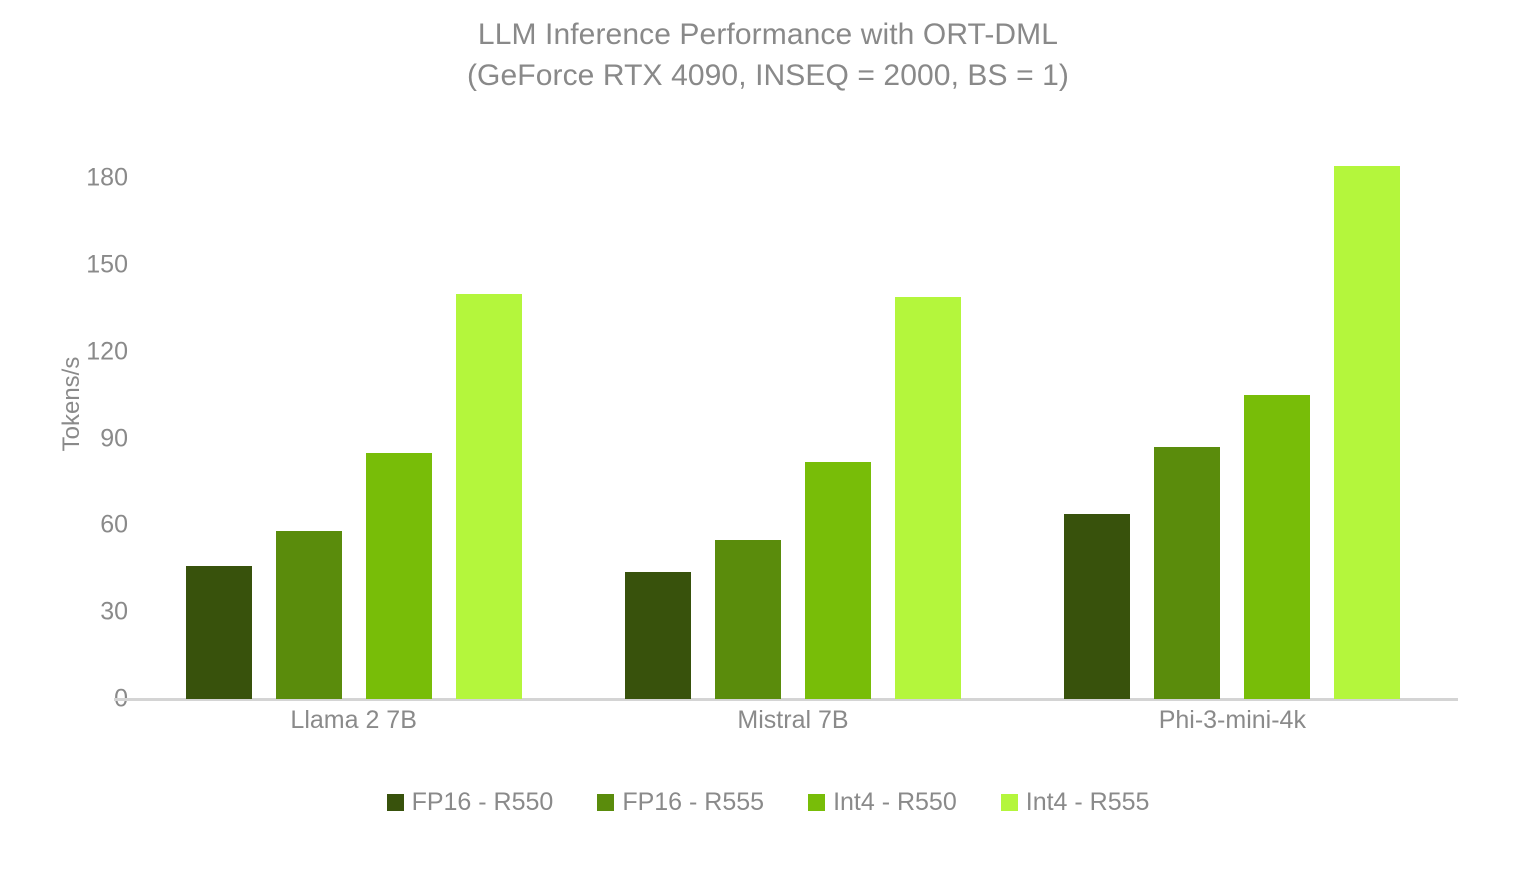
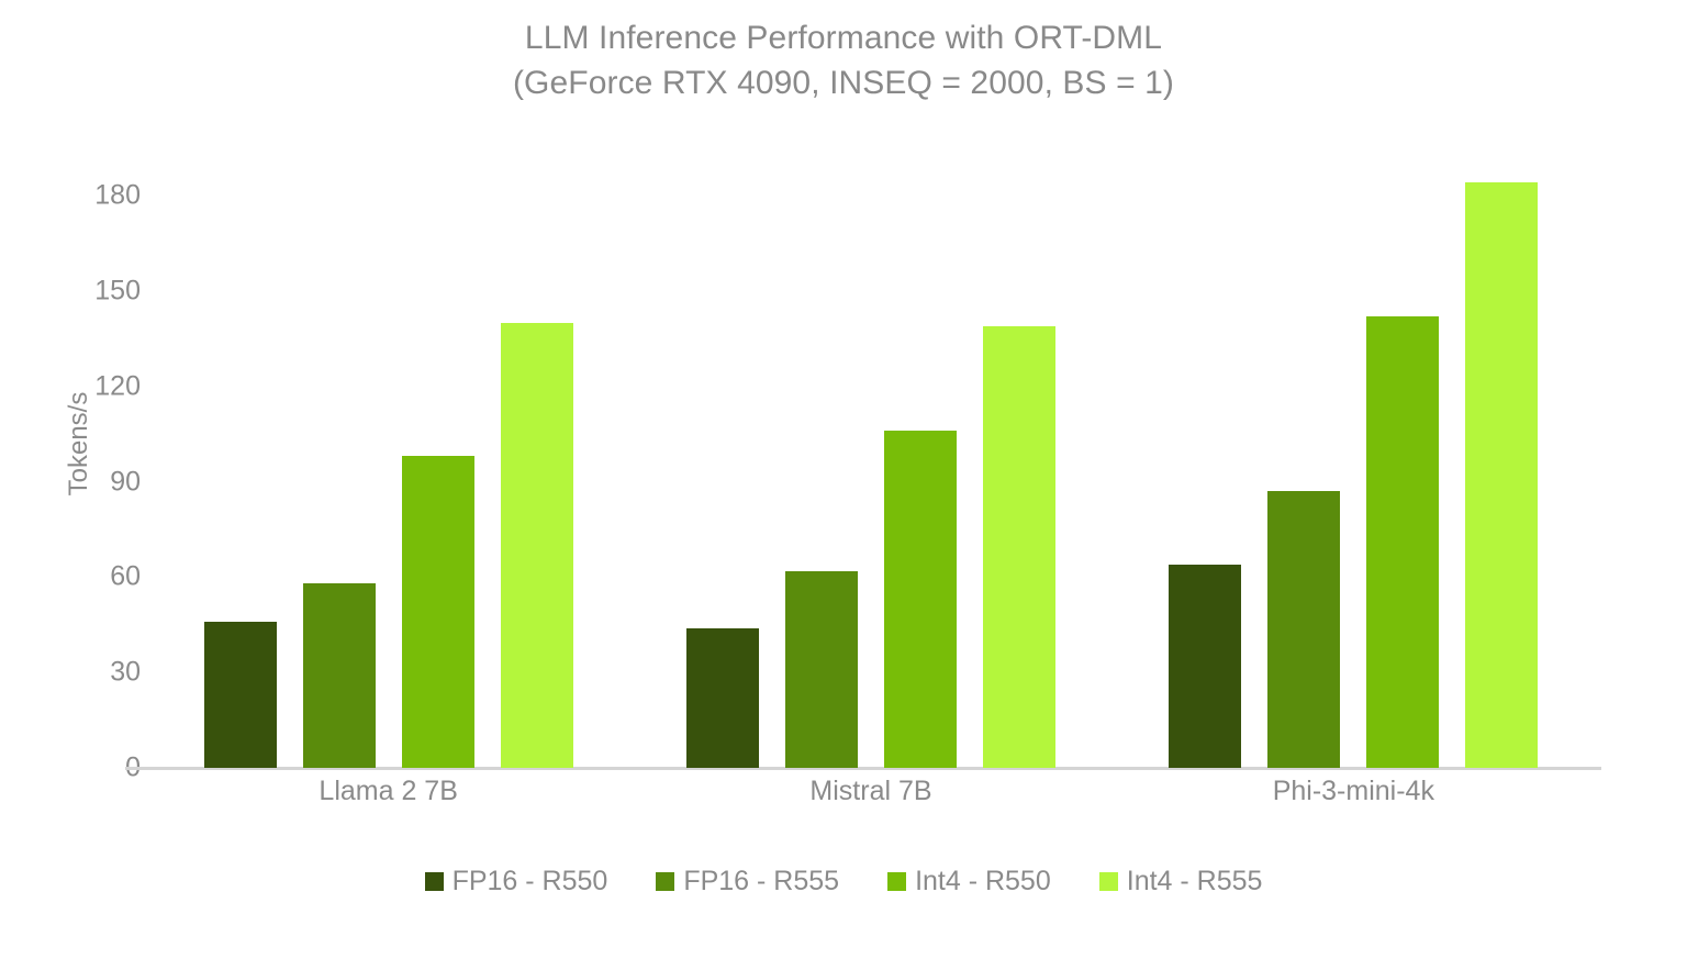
Int4 - R550/Llama 2 7B: 85 -> 98
FP16 - R555/Mistral 7B: 55 -> 62
Int4 - R550/Mistral 7B: 82 -> 106
Int4 - R550/Phi-3-mini-4k: 105 -> 142
